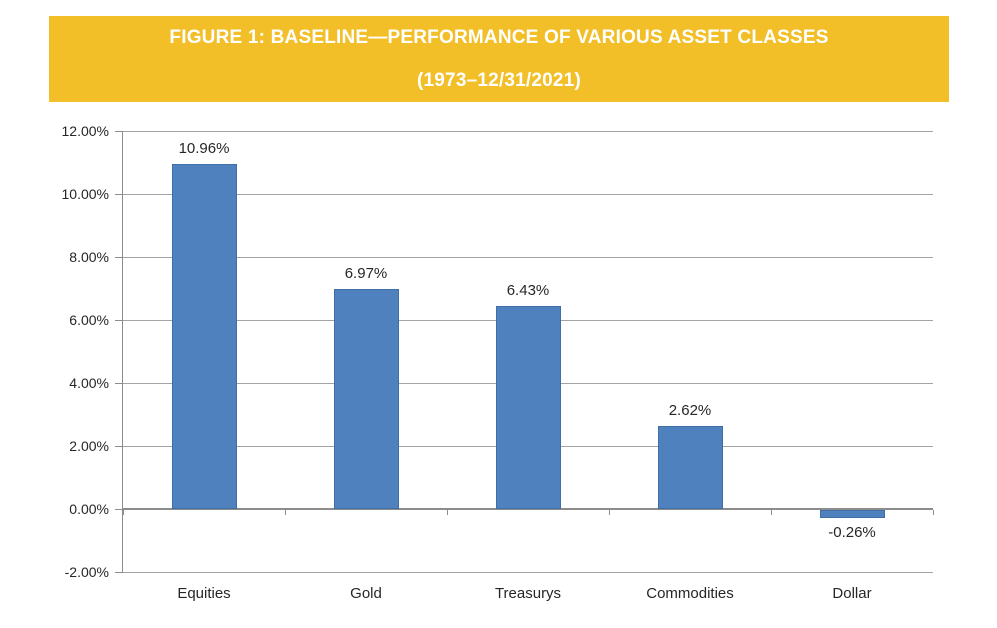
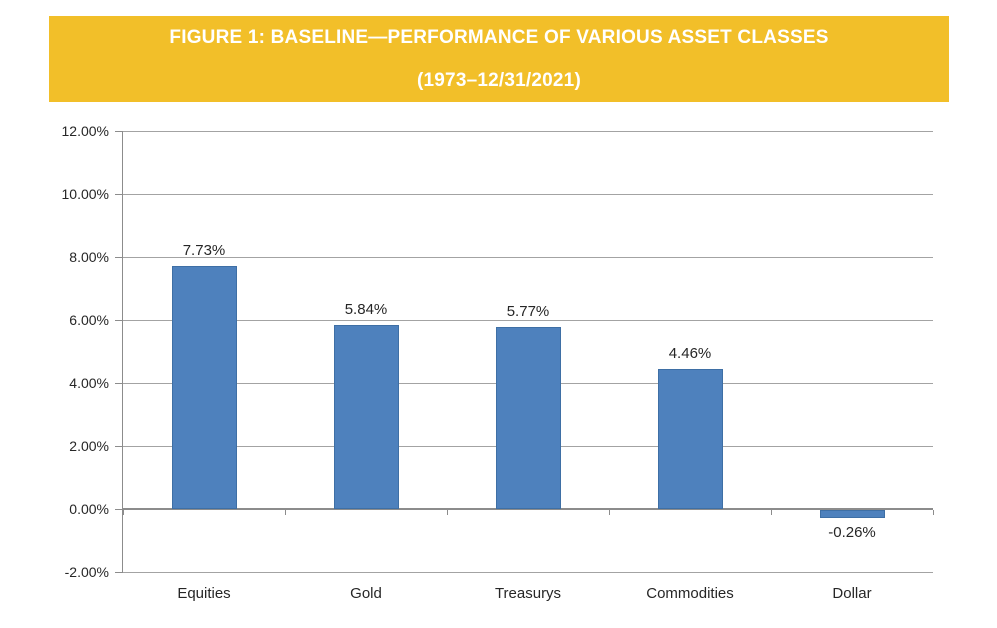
Equities: 10.96% -> 7.73%
Gold: 6.97% -> 5.84%
Treasurys: 6.43% -> 5.77%
Commodities: 2.62% -> 4.46%
